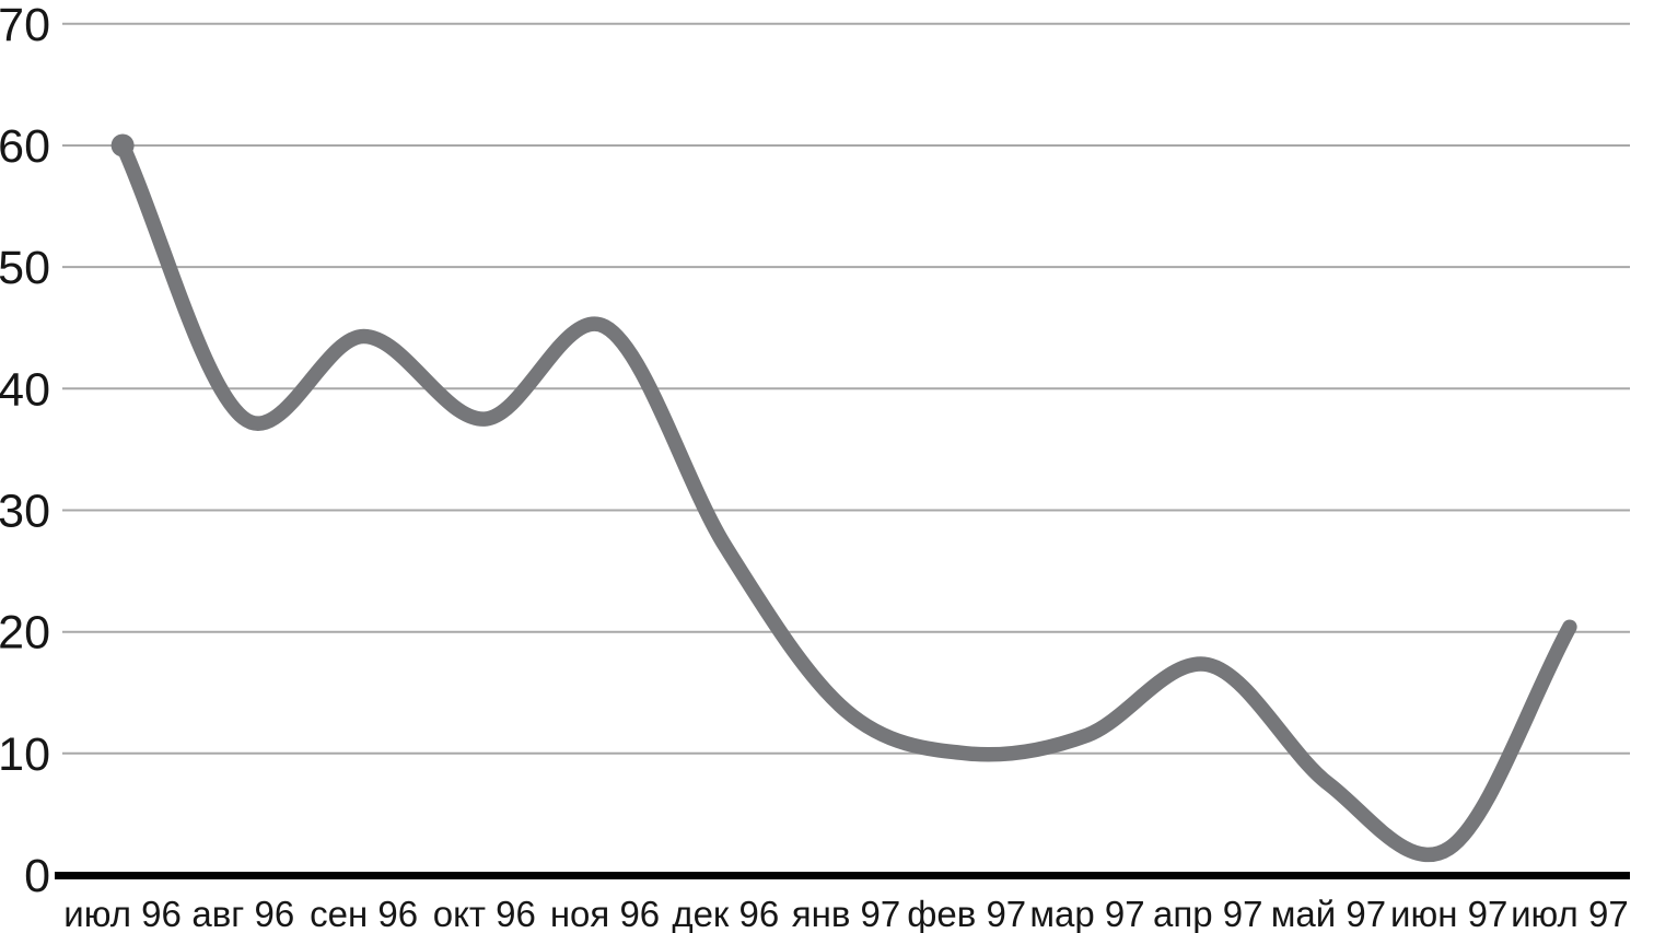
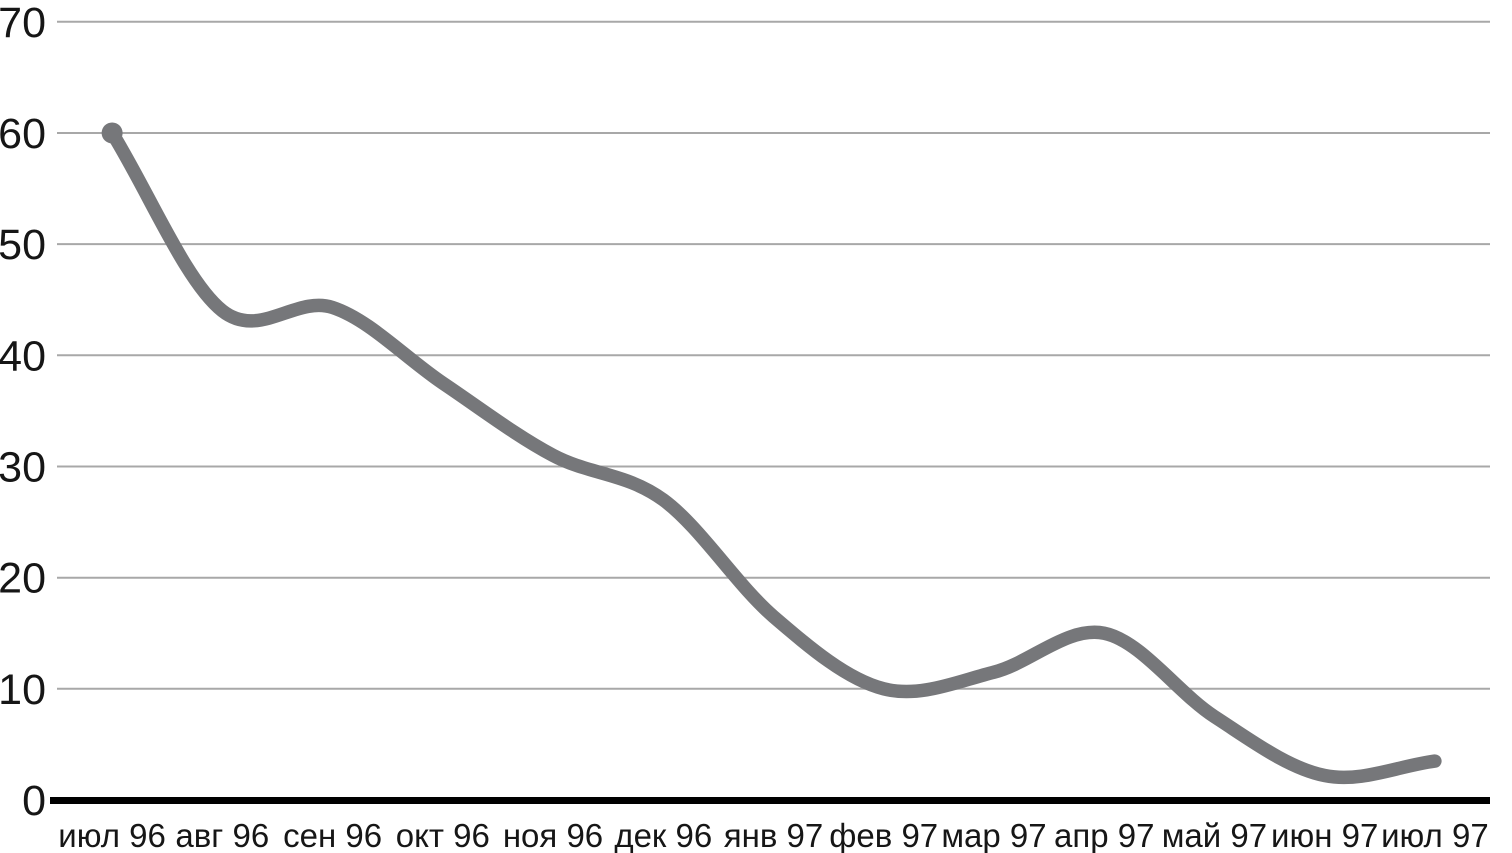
авг 96: 37.6 -> 44.0
ноя 96: 45.1 -> 31.0
янв 97: 13.5 -> 16.5
апр 97: 17.3 -> 15.0
июл 97: 20.4 -> 3.5
